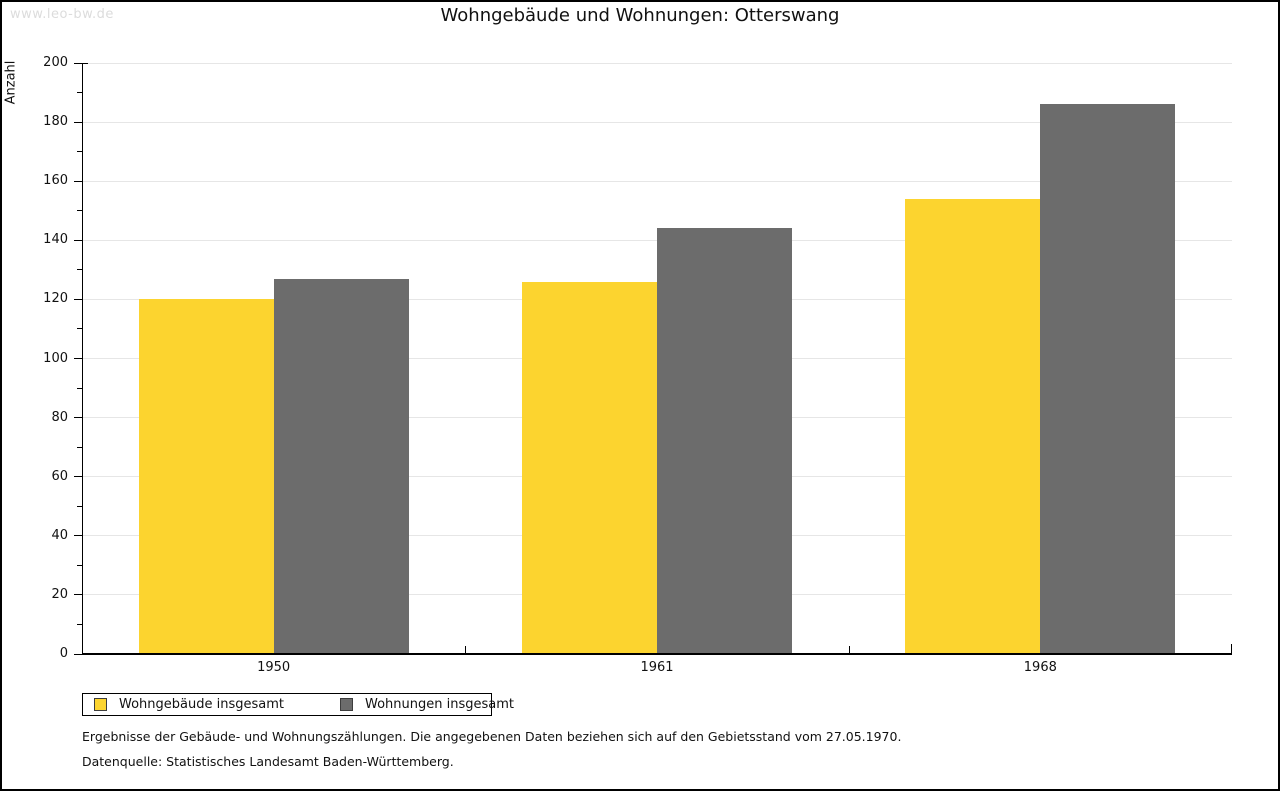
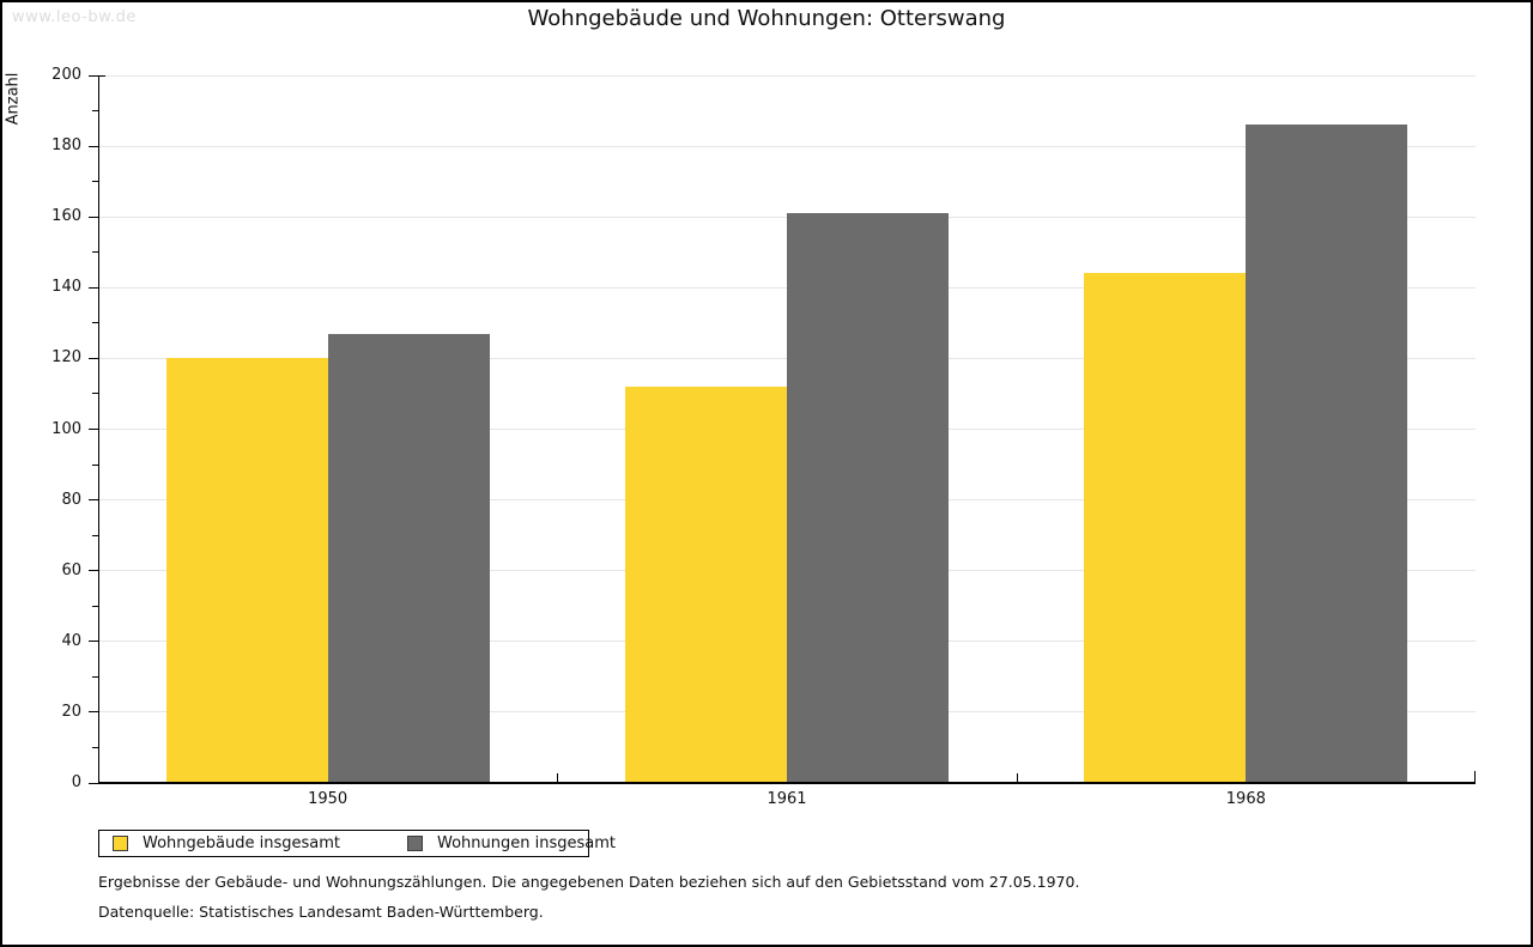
Wohngebäude insgesamt/1961: 126 -> 112
Wohnungen insgesamt/1961: 144 -> 161
Wohngebäude insgesamt/1968: 154 -> 144
